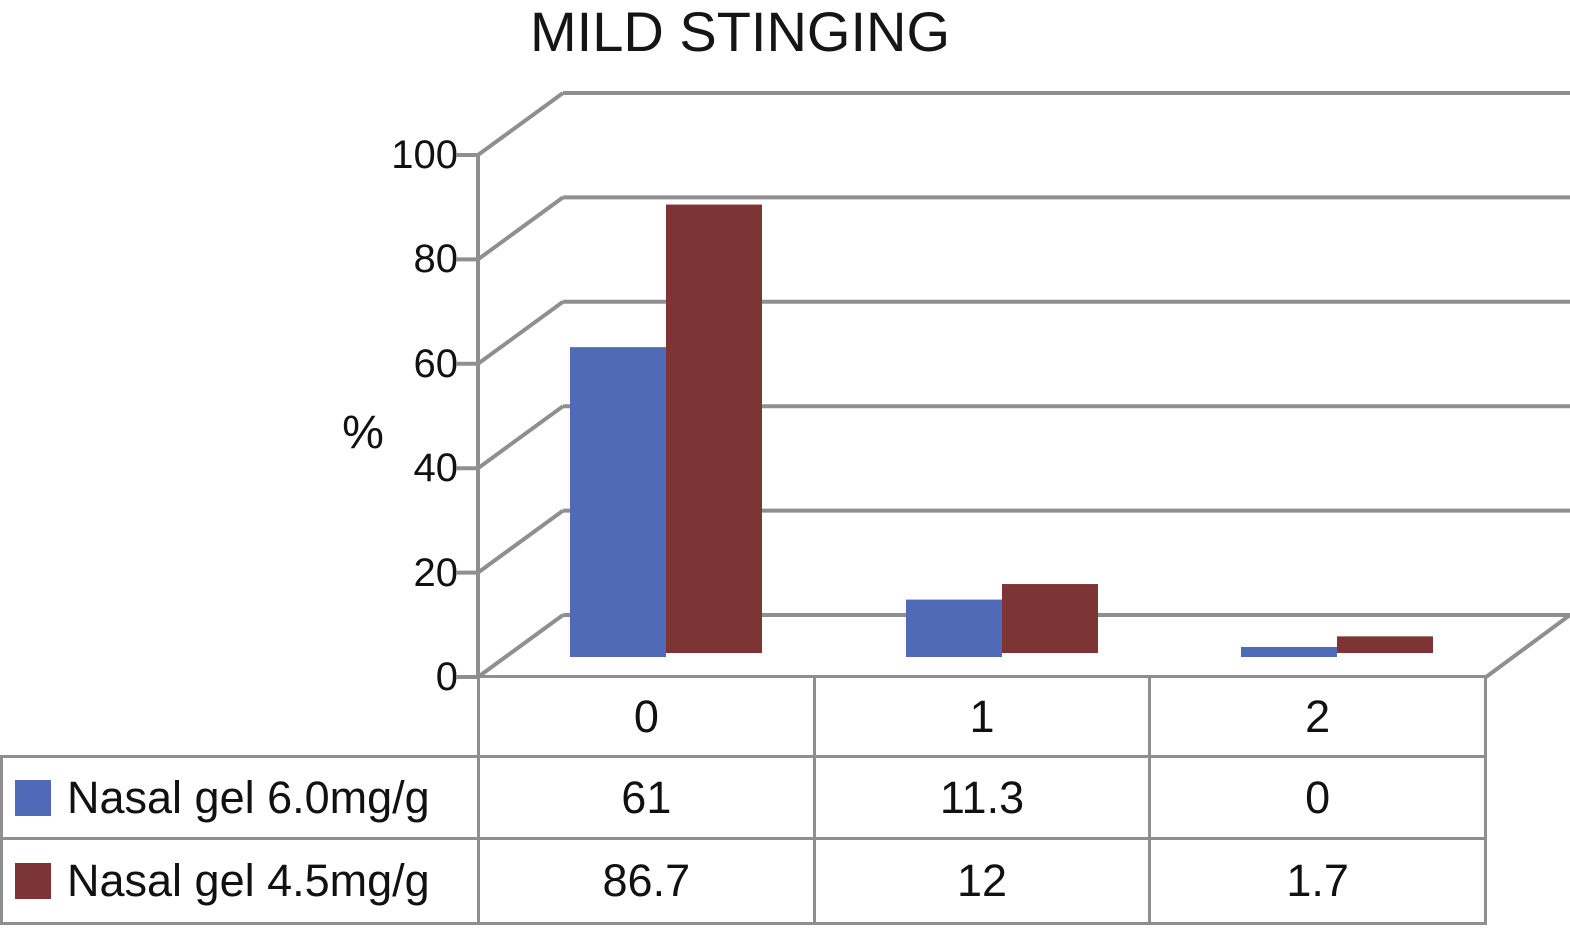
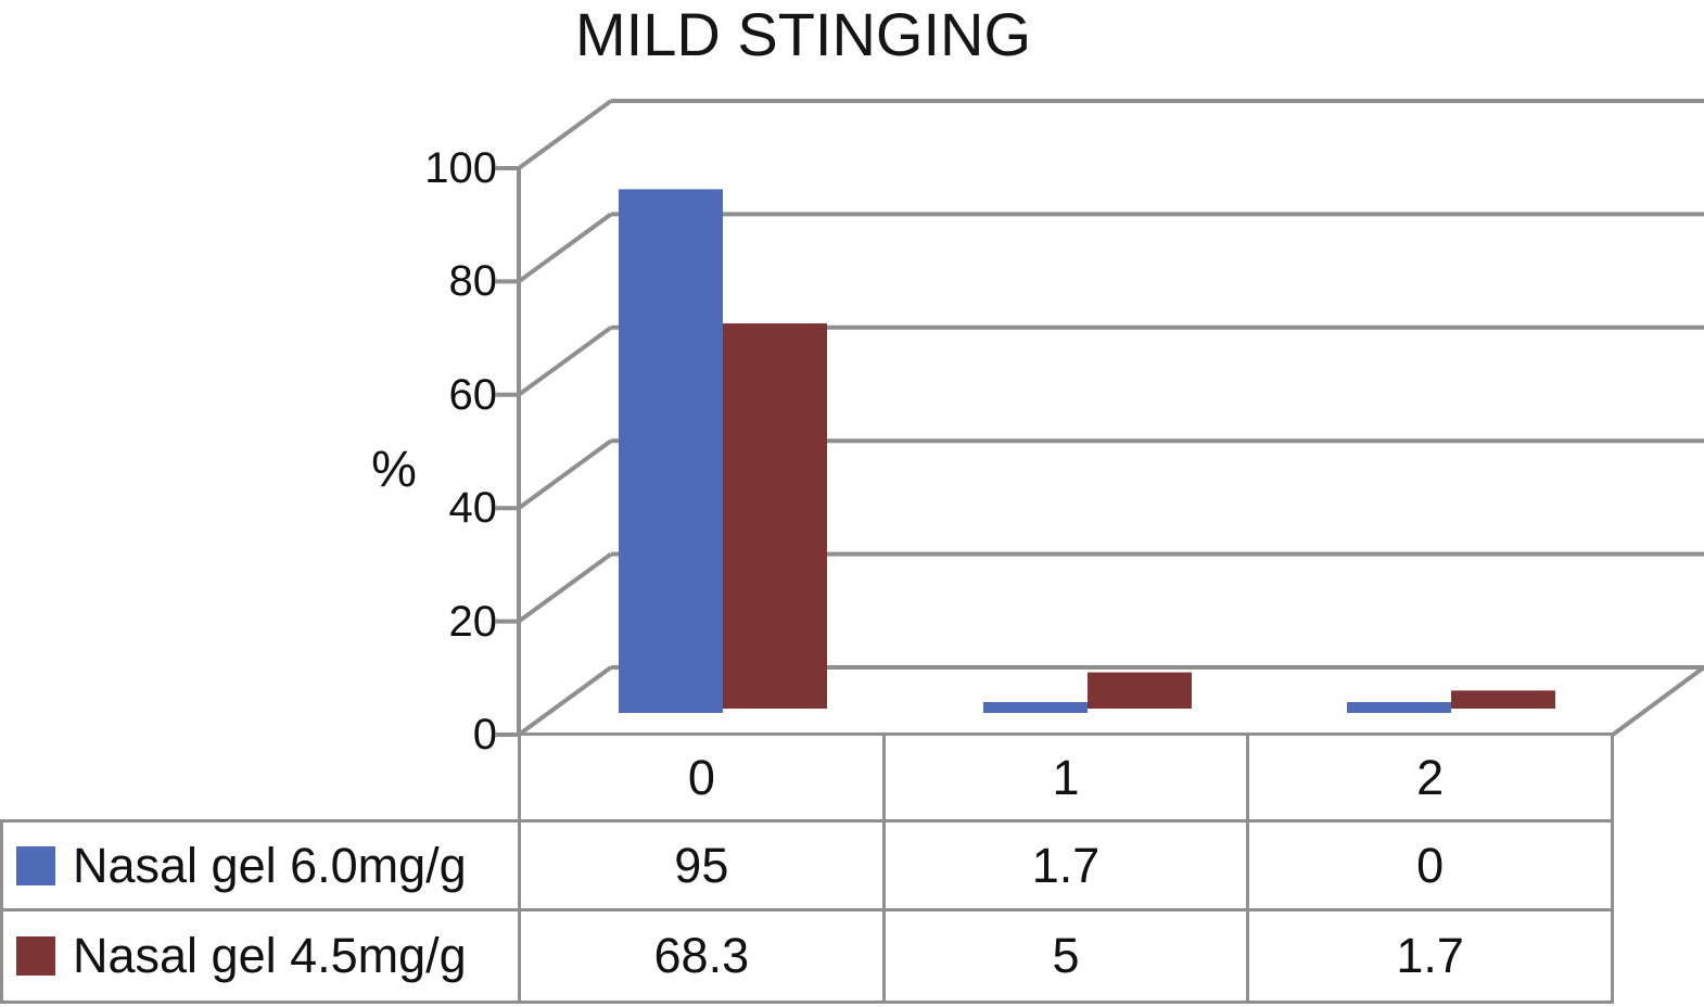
Nasal gel 6.0mg/g/0: 61 -> 95
Nasal gel 4.5mg/g/0: 86.7 -> 68.3
Nasal gel 6.0mg/g/1: 11.3 -> 1.7
Nasal gel 4.5mg/g/1: 12 -> 5
